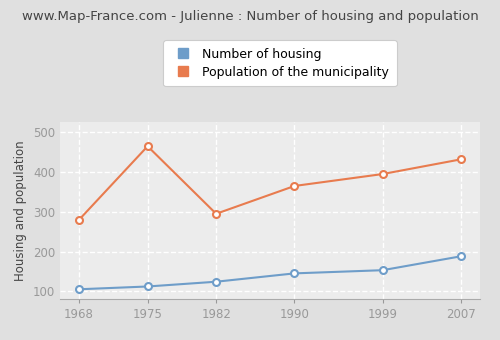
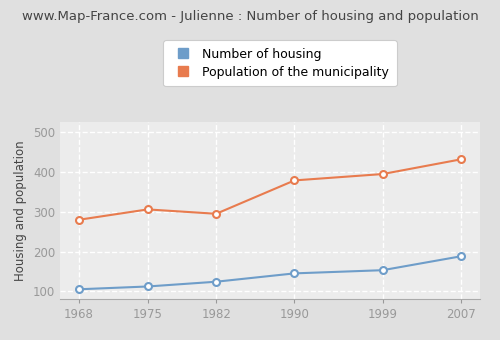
Population of the municipality/1975: 465 -> 306
Population of the municipality/1990: 365 -> 379
